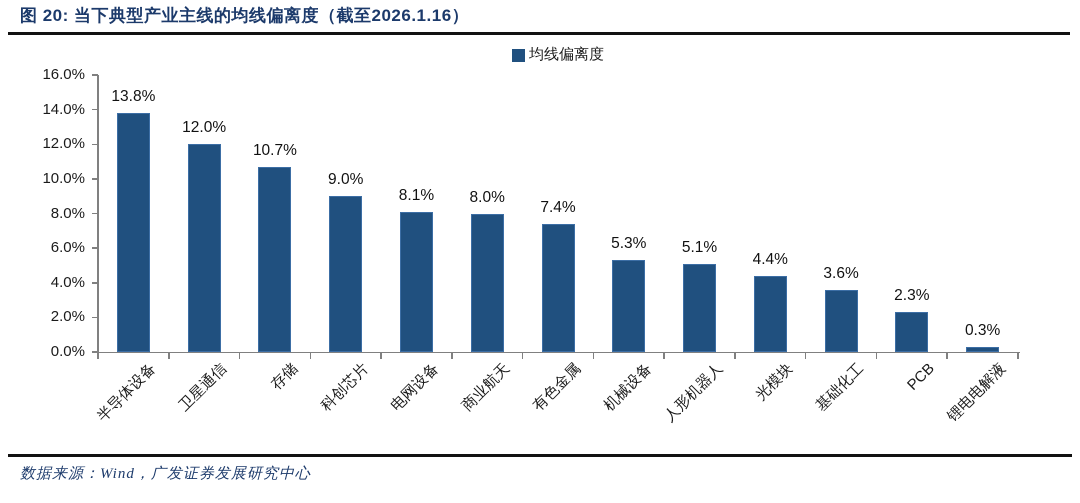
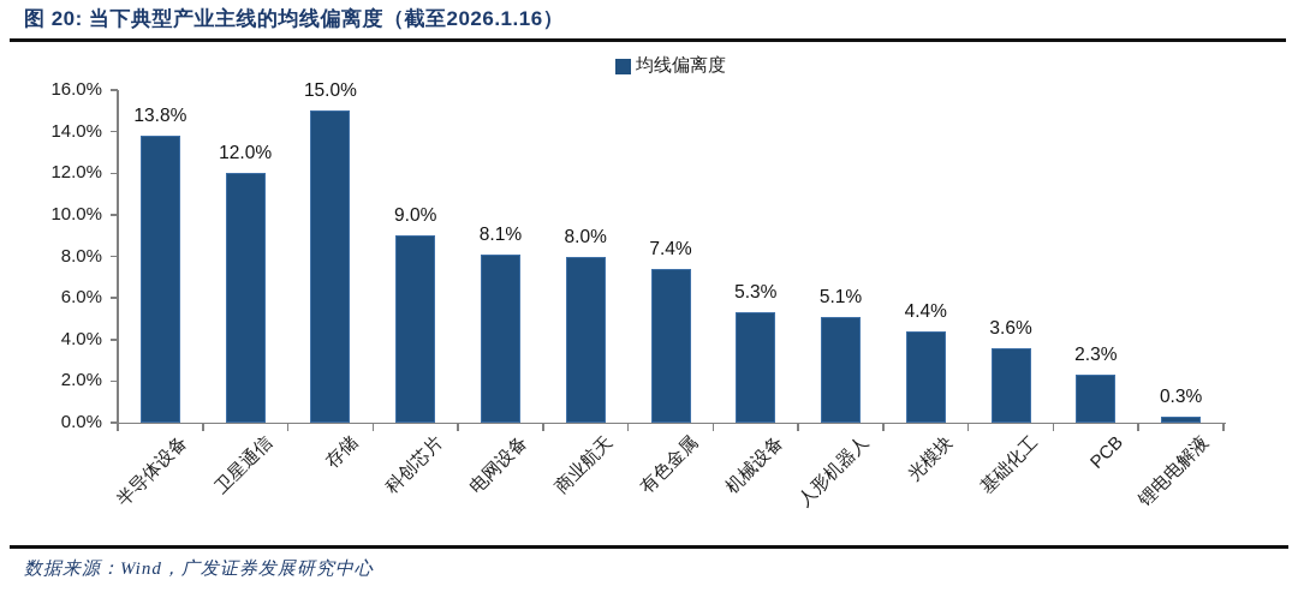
存储: 10.7% -> 15.0%
